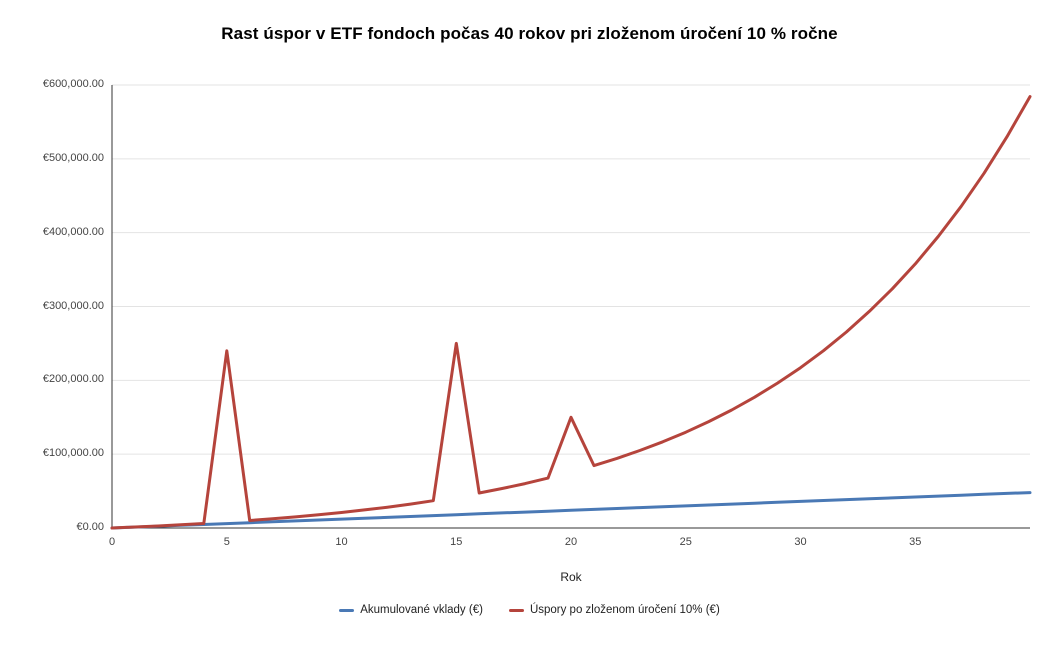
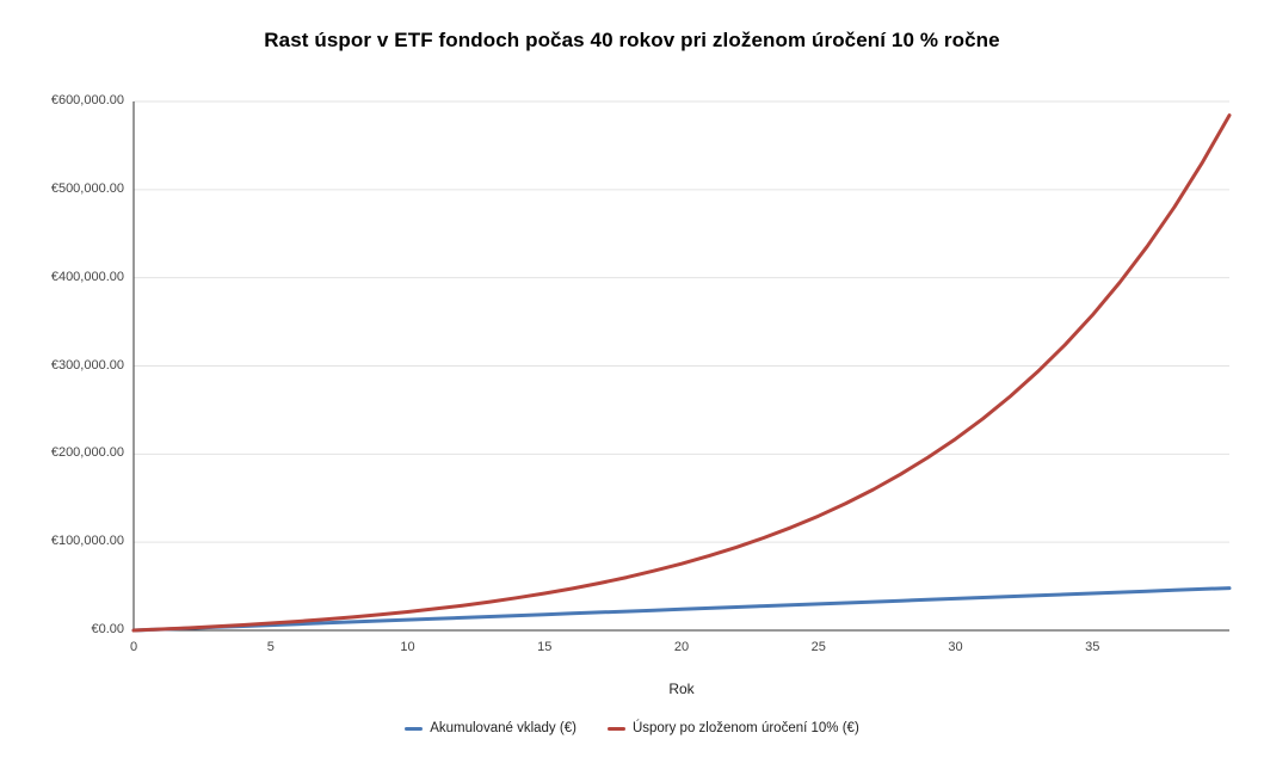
Úspory po zloženom úročení 10% (€)/5: €240000 -> €10000
Úspory po zloženom úročení 10% (€)/15: €250000 -> €40000
Úspory po zloženom úročení 10% (€)/20: €150000 -> €80000
